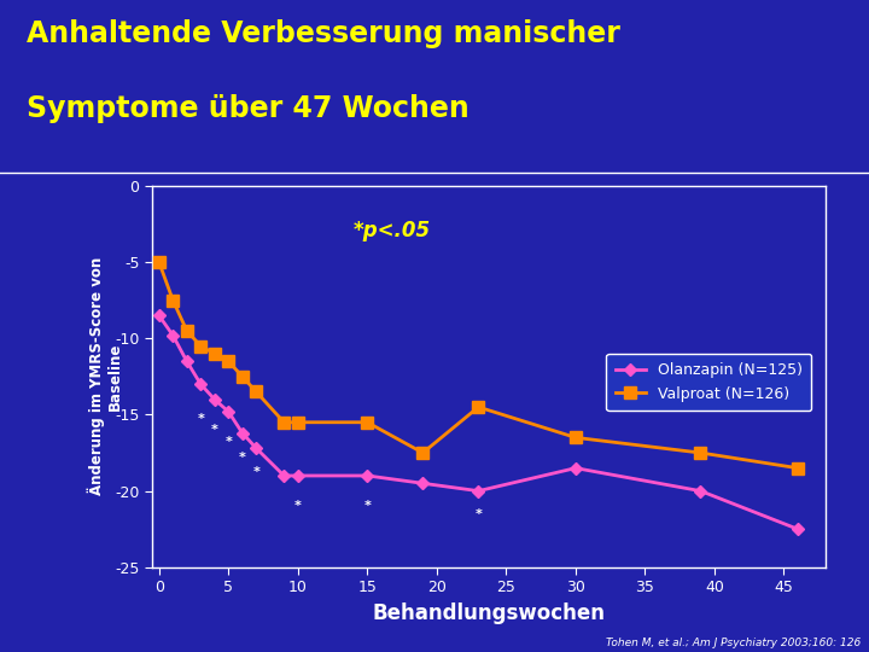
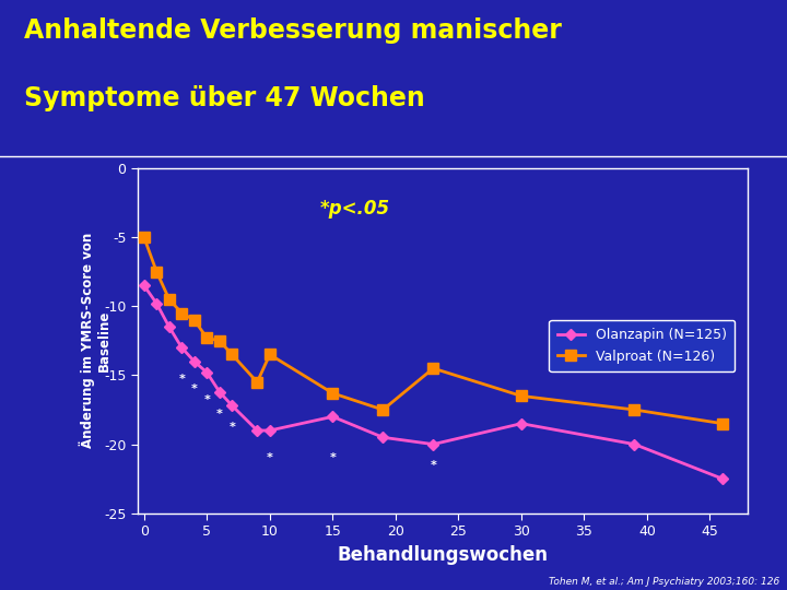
Valproat (N=126)/5: -11.5 -> -12.3
Valproat (N=126)/10: -15.5 -> -13.5
Olanzapin (N=125)/15: -19.0 -> -18.0
Valproat (N=126)/15: -15.5 -> -16.3
